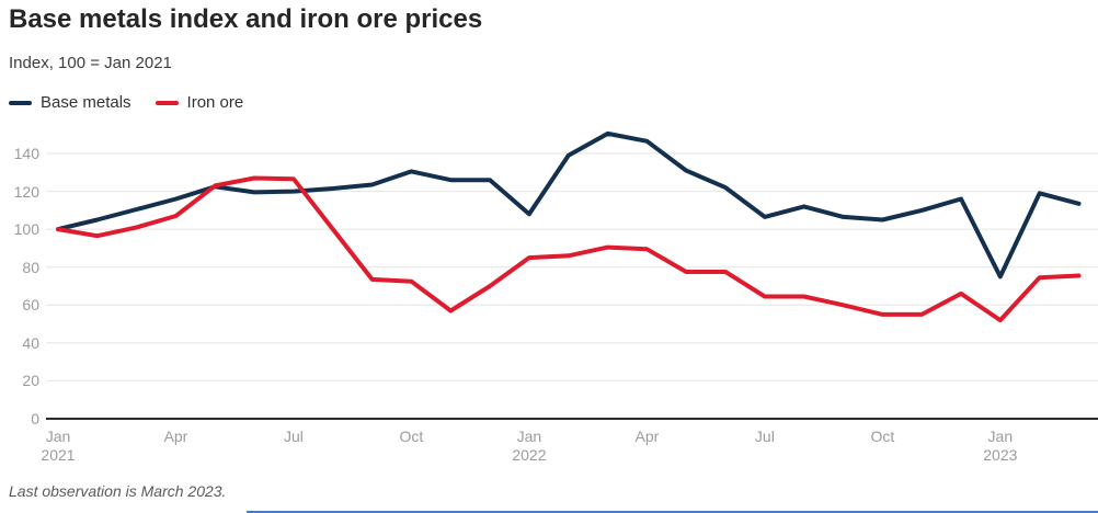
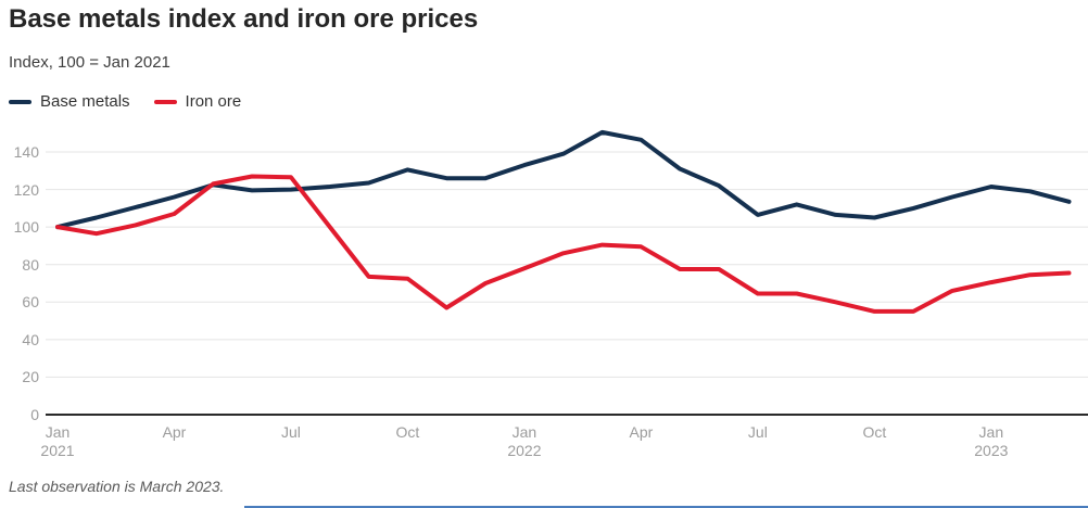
Base metals/Jan 2022: 108 -> 133
Iron ore/Jan 2022: 85 -> 78
Base metals/Jan 2023: 75 -> 122
Iron ore/Jan 2023: 52 -> 70
